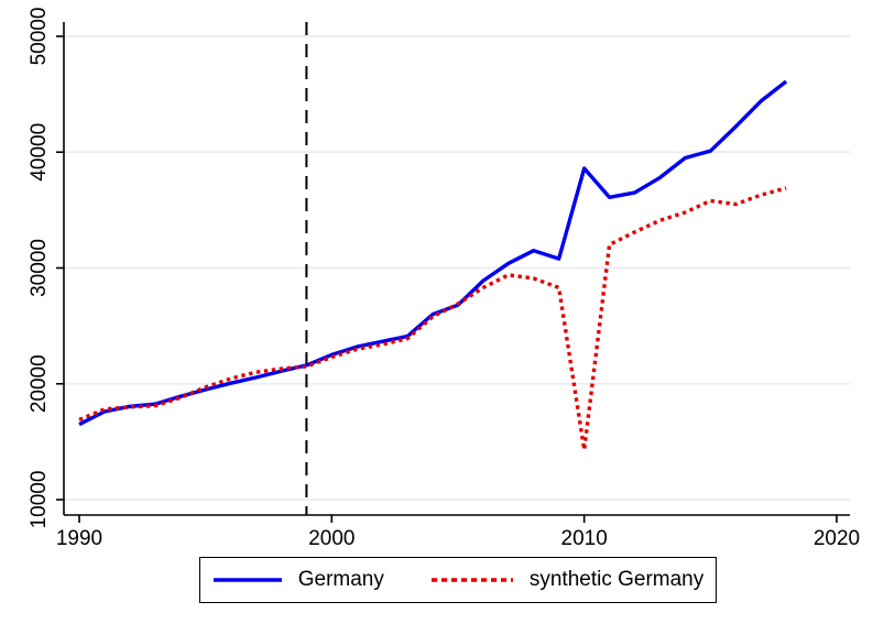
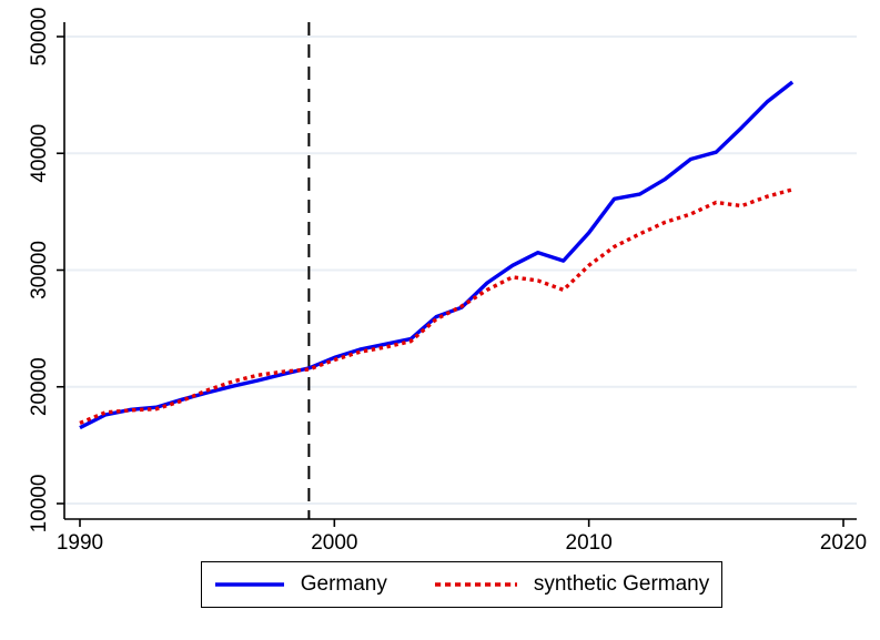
Germany/2010: 38600 -> 33200
synthetic Germany/2010: 14300 -> 30400
